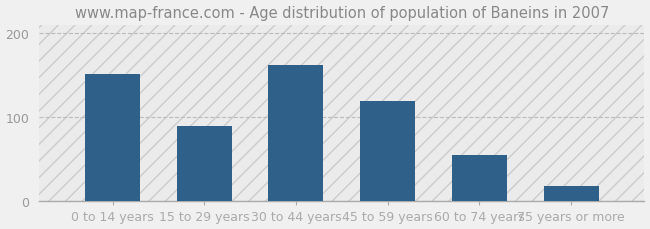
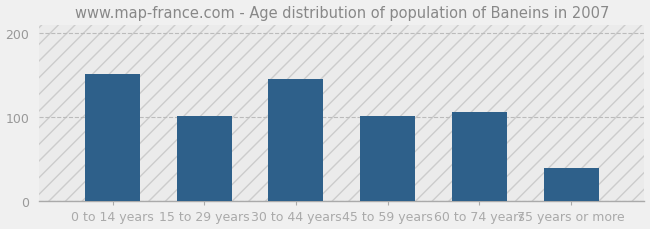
15 to 29 years: 90 -> 102
30 to 44 years: 162 -> 146
45 to 59 years: 120 -> 102
60 to 74 years: 55 -> 106
75 years or more: 18 -> 40
